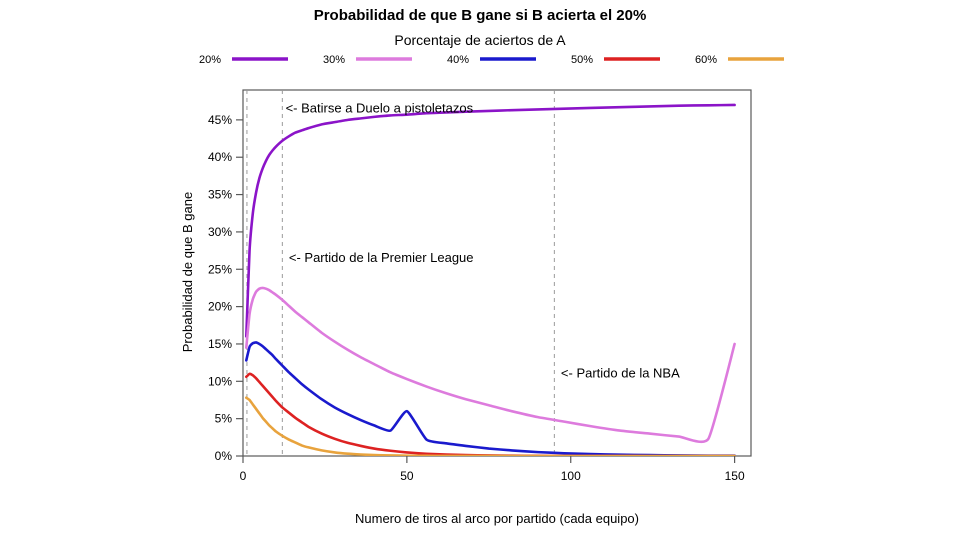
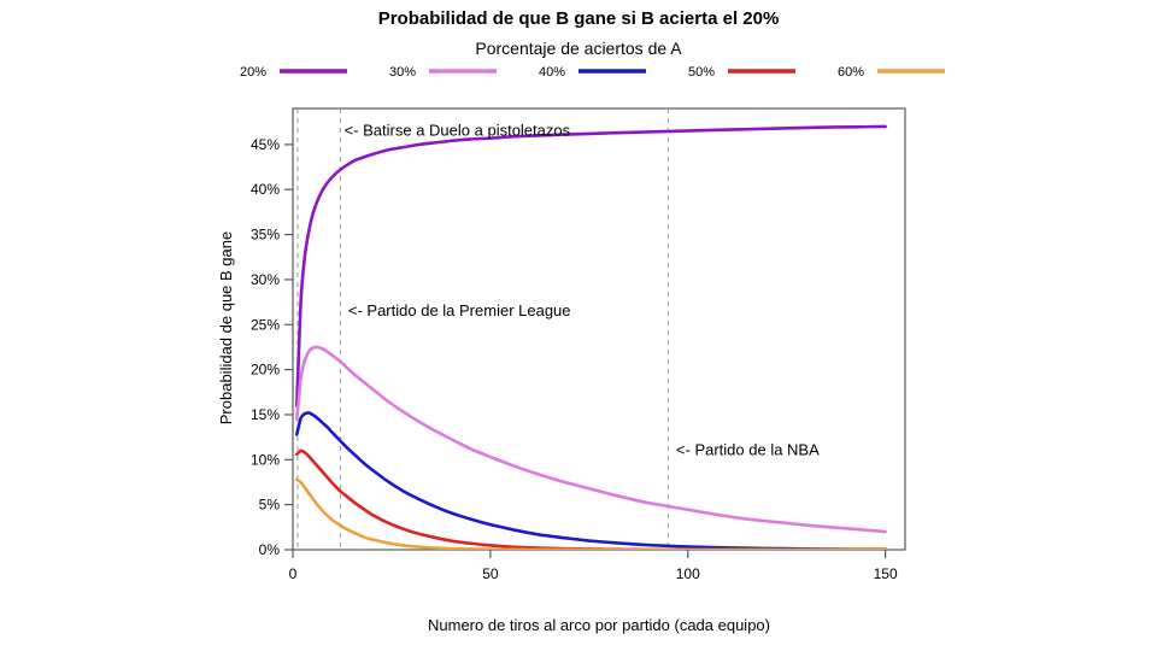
40%/50: 6% -> 3%
30%/150: 15% -> 2%
